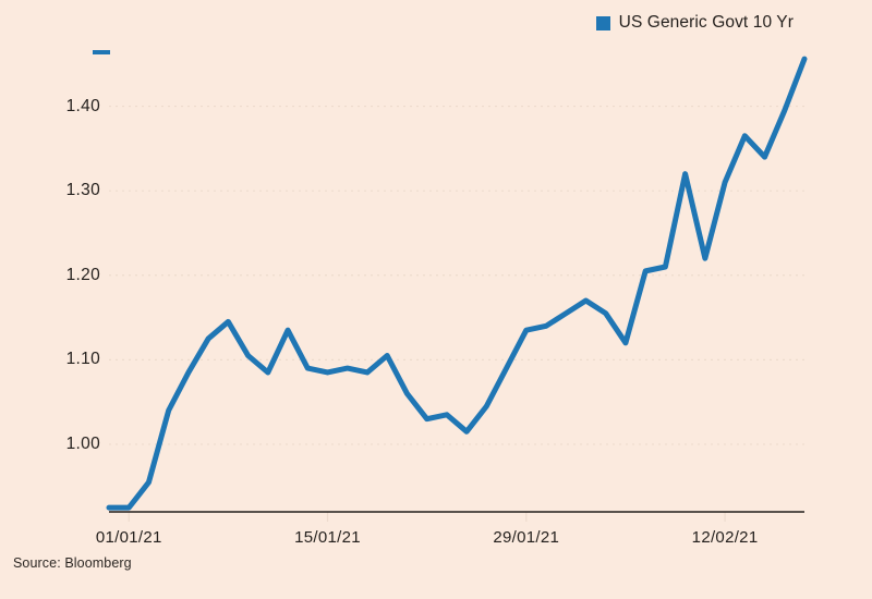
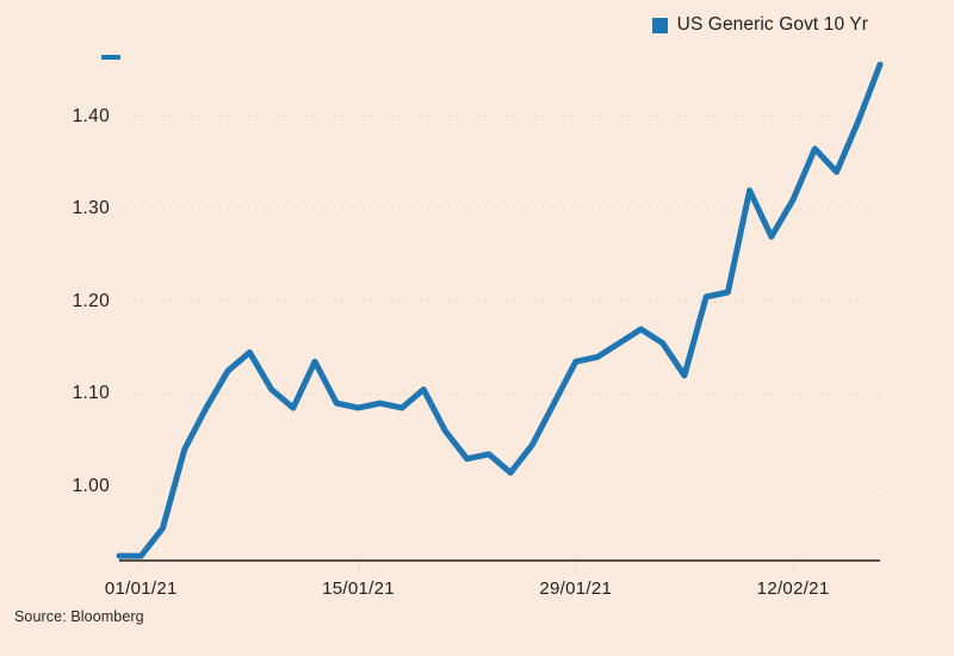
12/02/21: 1.22 -> 1.27
